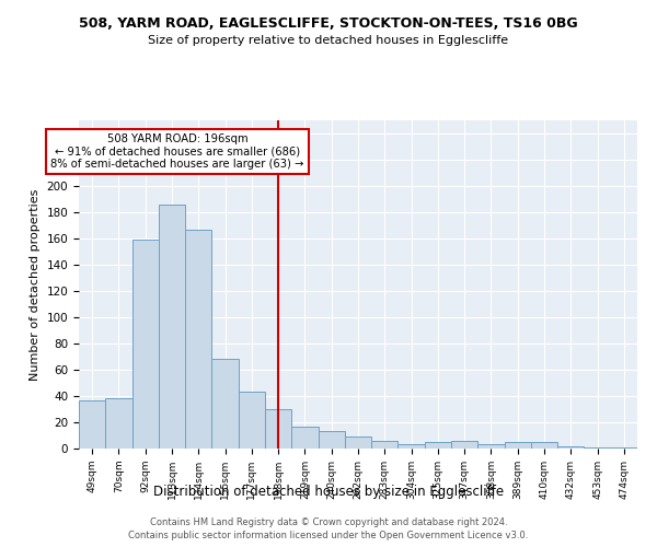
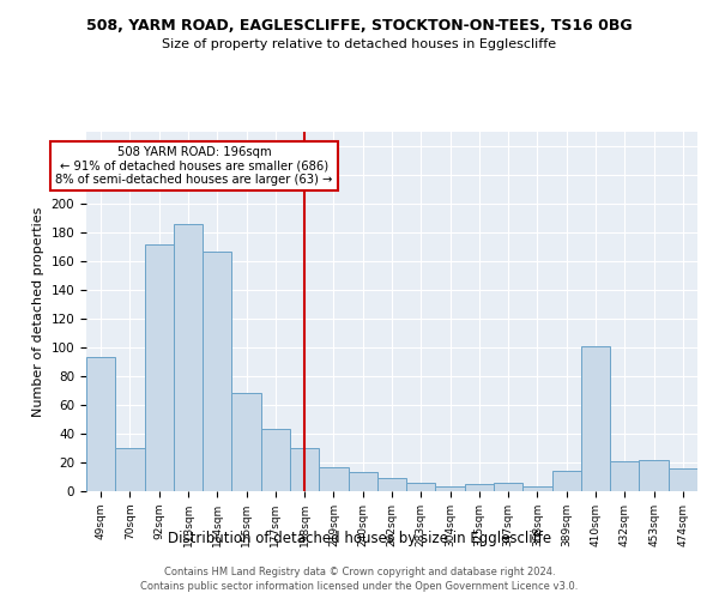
49sqm: 37 -> 93
70sqm: 38 -> 30
92sqm: 159 -> 172
389sqm: 5 -> 14
410sqm: 5 -> 101
432sqm: 2 -> 21
453sqm: 1 -> 22
474sqm: 1 -> 16
